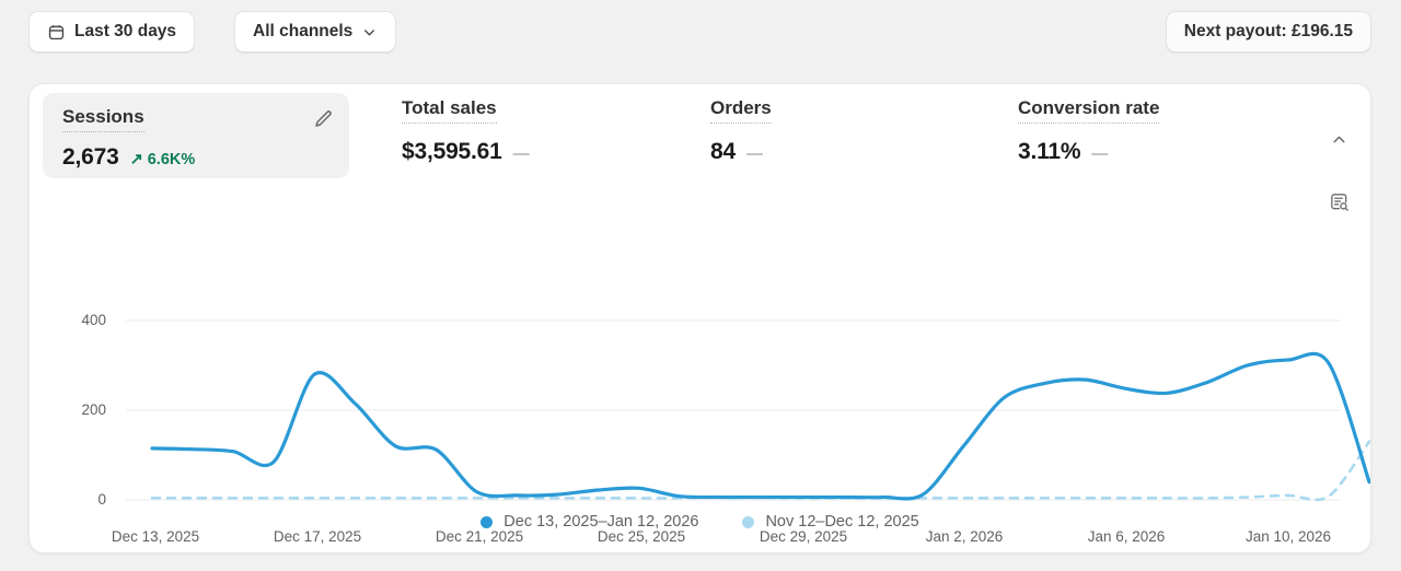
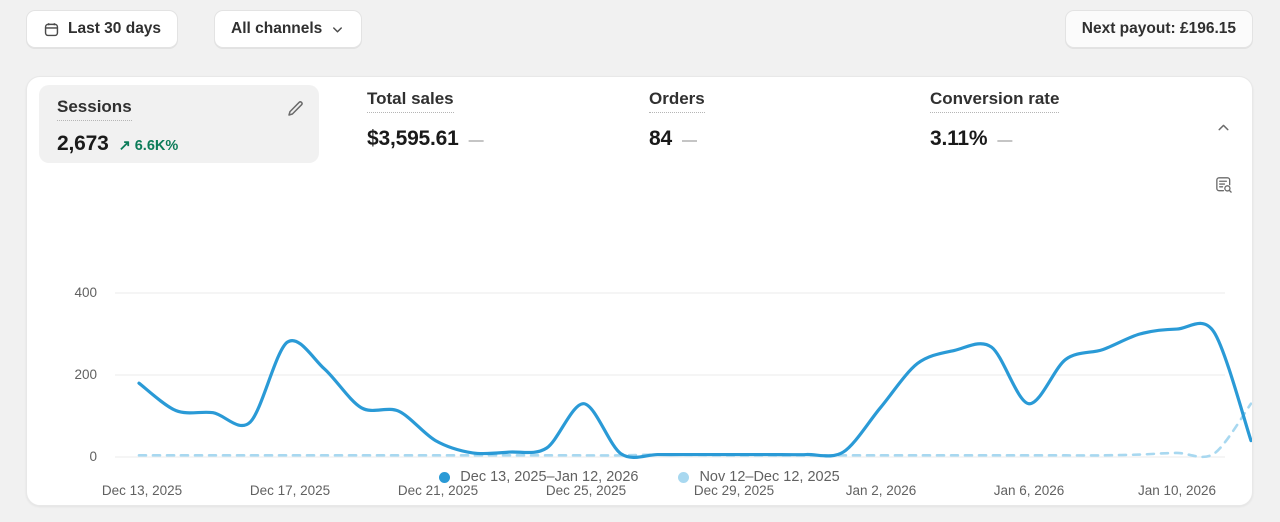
Dec 13, 2025–Jan 12, 2026/Dec 13, 2025: 120 -> 180
Dec 13, 2025–Jan 12, 2026/Dec 21, 2025: 20 -> 40
Dec 13, 2025–Jan 12, 2026/Dec 25, 2025: 30 -> 130
Dec 13, 2025–Jan 12, 2026/Jan 6, 2026: 250 -> 130
